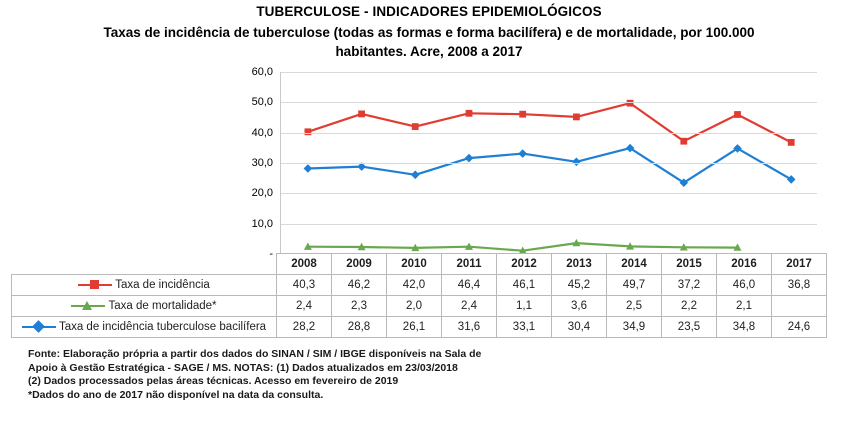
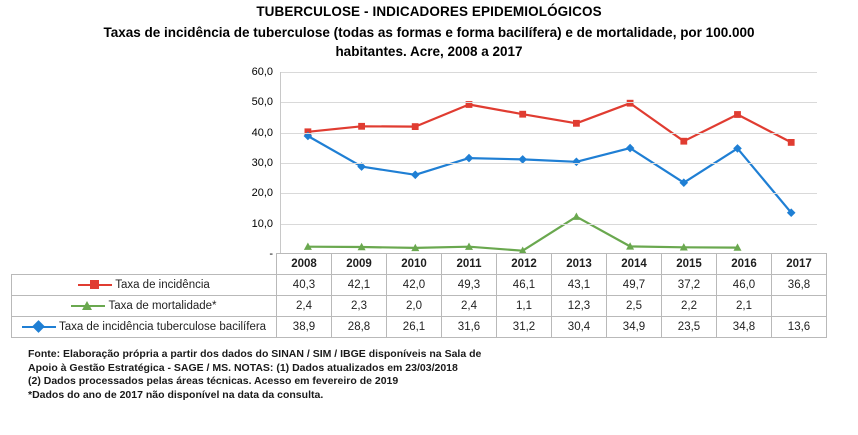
Taxa de incidência tuberculose bacilífera/2008: 28,2 -> 38,9
Taxa de incidência/2009: 46,2 -> 42,1
Taxa de incidência/2011: 46,4 -> 49,3
Taxa de incidência tuberculose bacilífera/2012: 33,1 -> 31,2
Taxa de incidência/2013: 45,2 -> 43,1
Taxa de mortalidade*/2013: 3,6 -> 12,3
Taxa de incidência tuberculose bacilífera/2017: 24,6 -> 13,6
